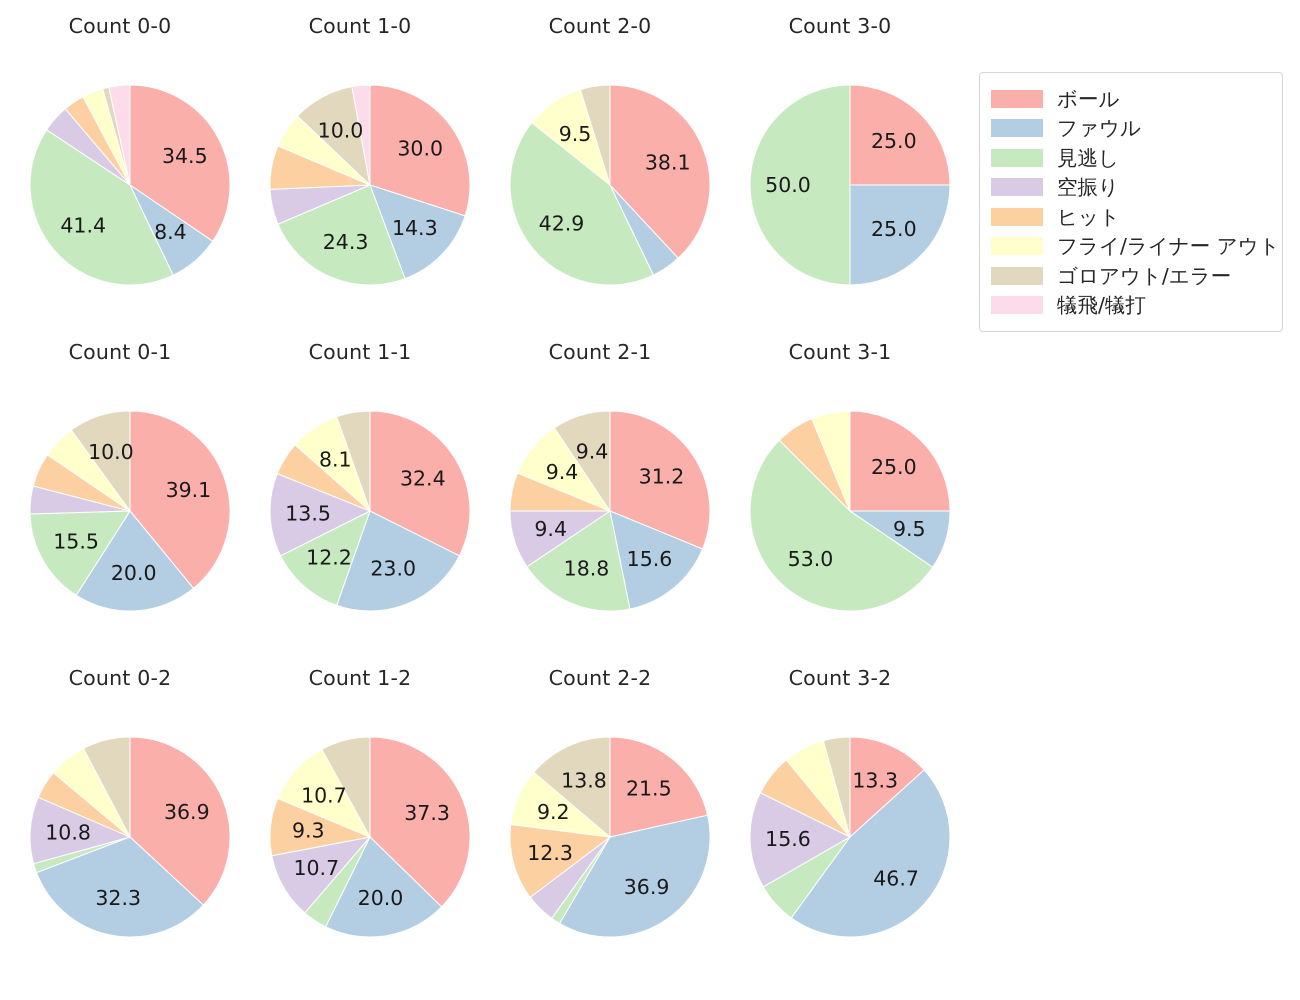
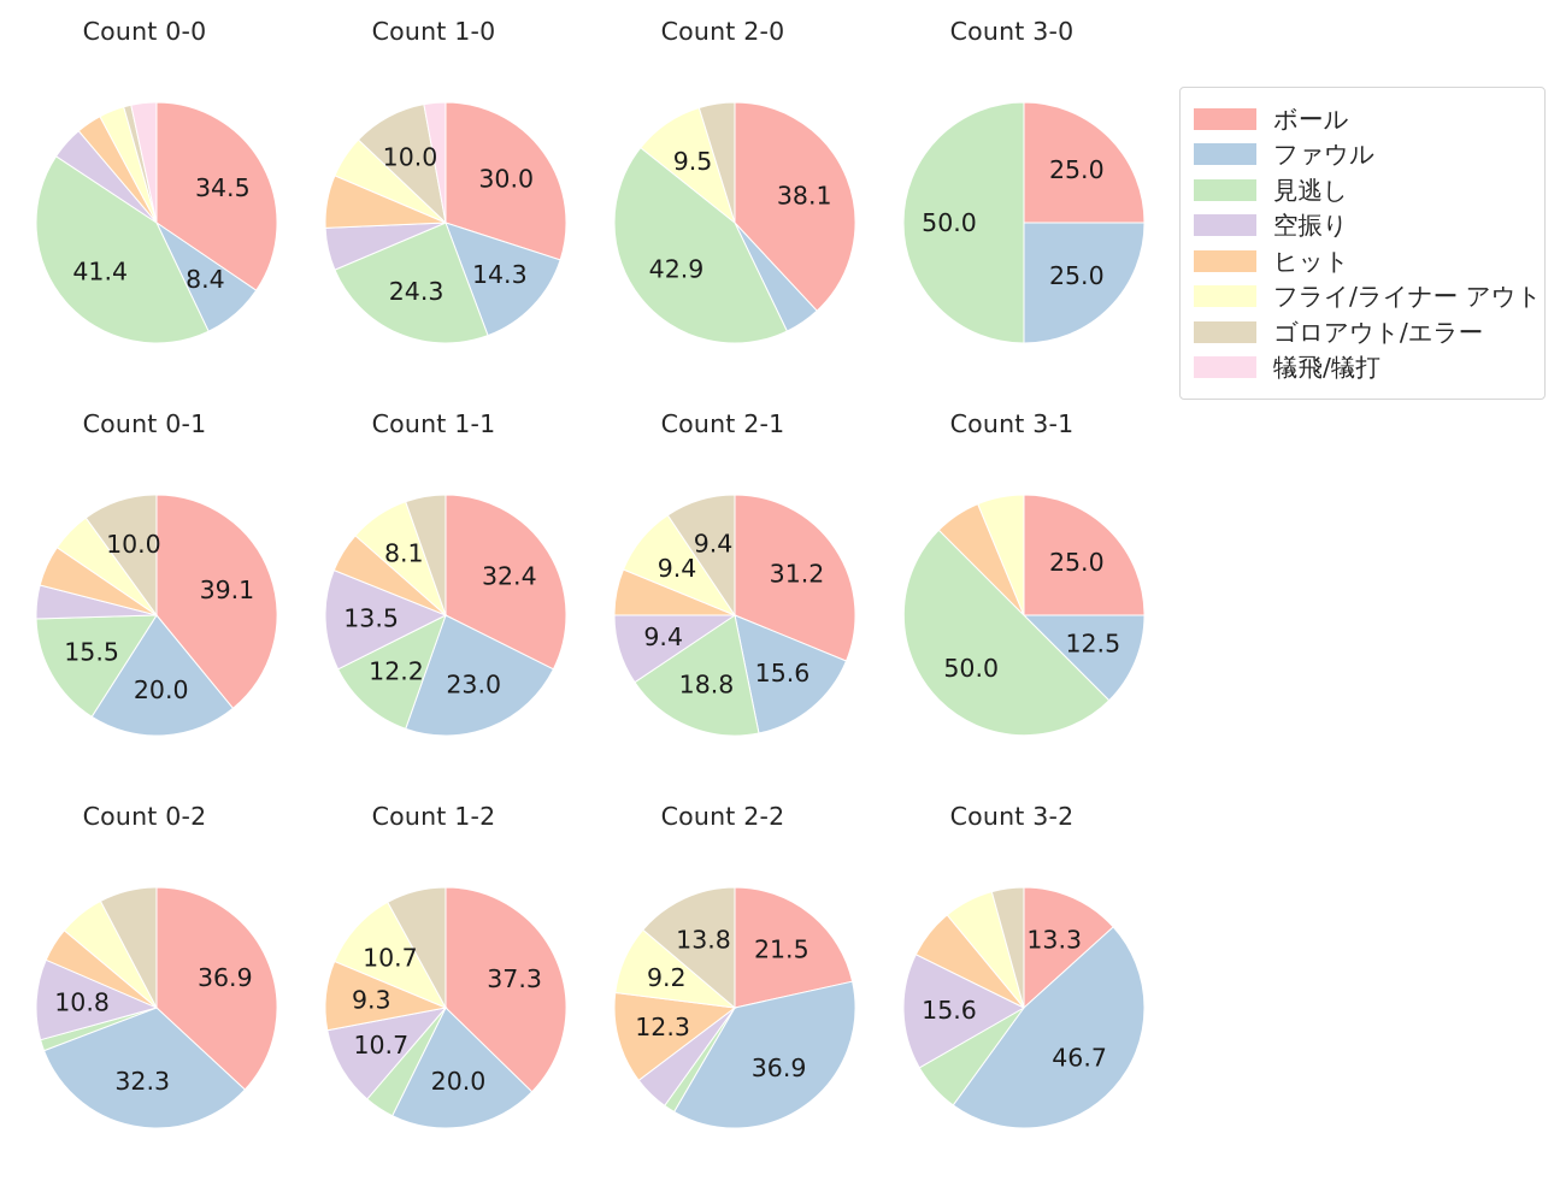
Count 3-1/ファウル: 9.5 -> 12.5
Count 3-1/見逃し: 53.0 -> 50.0
